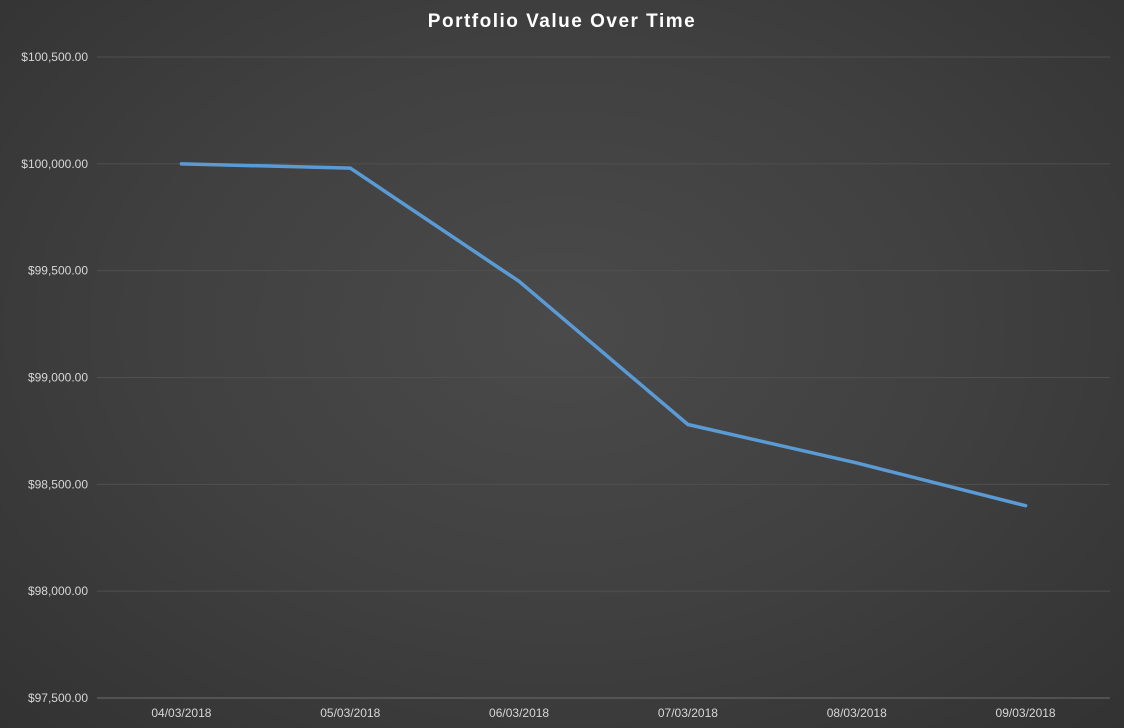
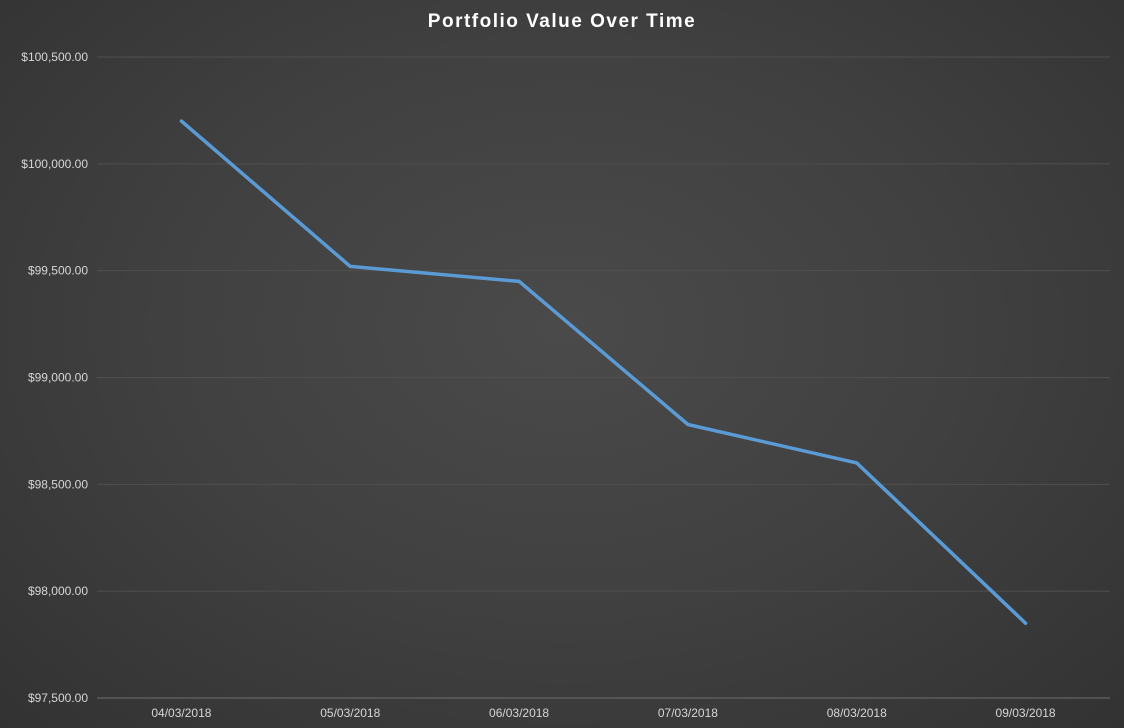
04/03/2018: $100000 -> $100200
05/03/2018: $99980 -> $99520
09/03/2018: $98400 -> $97850
